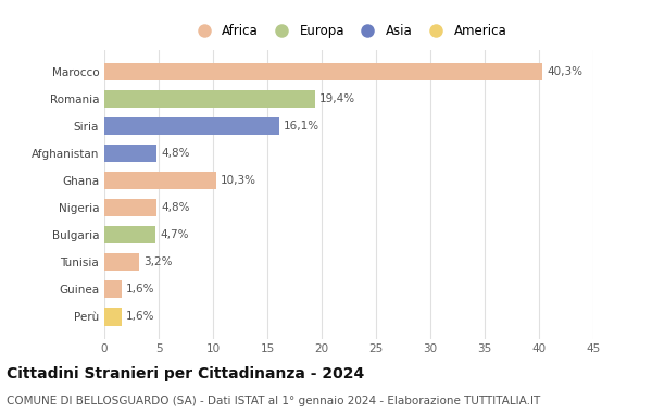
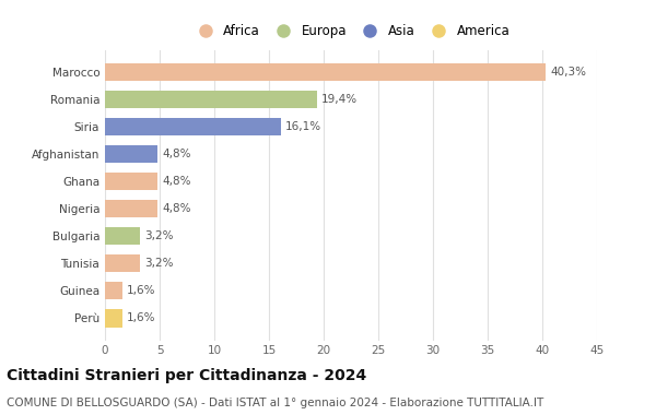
Ghana: 10,3% -> 4,8%
Bulgaria: 4,7% -> 3,2%
